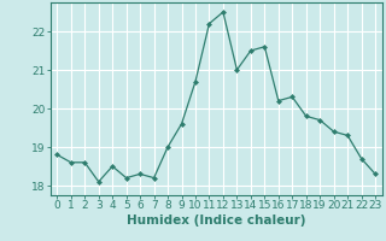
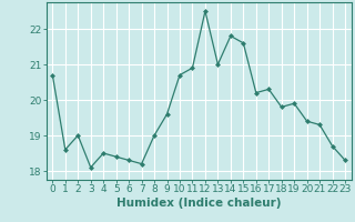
0: 18.8 -> 20.7
2: 18.6 -> 19.0
5: 18.2 -> 18.4
11: 22.2 -> 20.9
14: 21.5 -> 21.8
19: 19.7 -> 19.9
